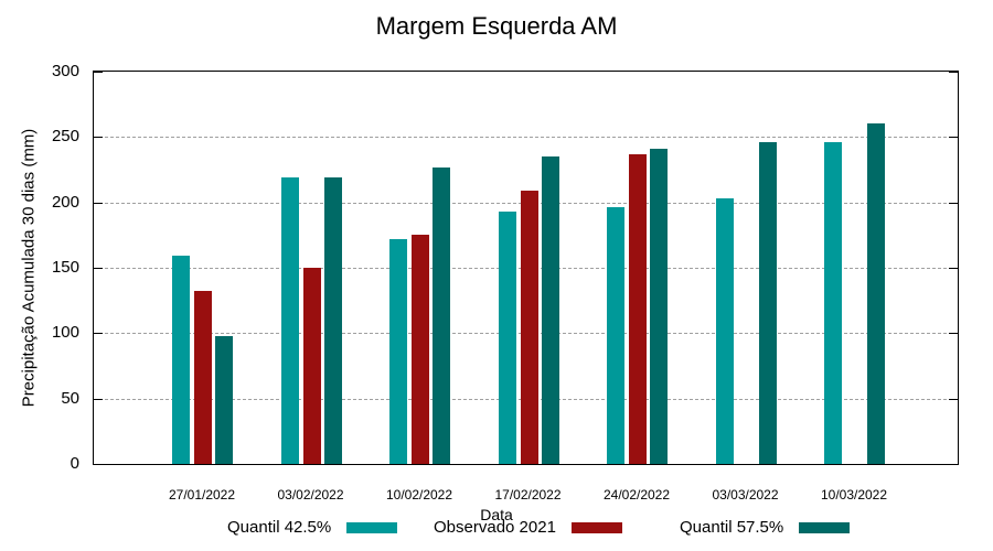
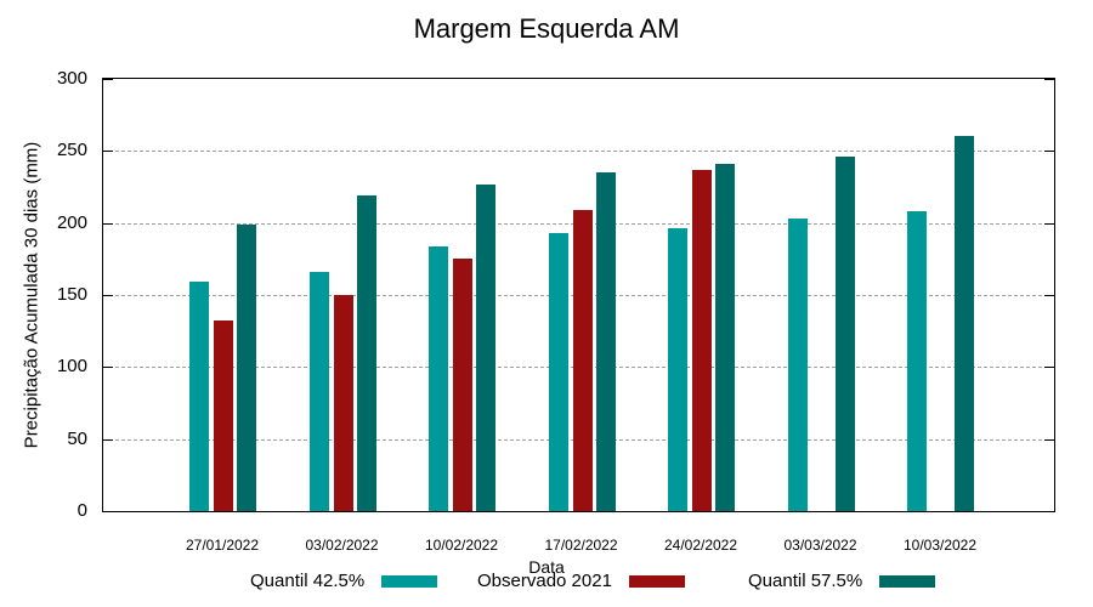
Quantil 57.5%/27/01/2022: 98 -> 199
Quantil 42.5%/03/02/2022: 219 -> 166
Quantil 42.5%/10/02/2022: 172 -> 184
Quantil 42.5%/10/03/2022: 246 -> 208
